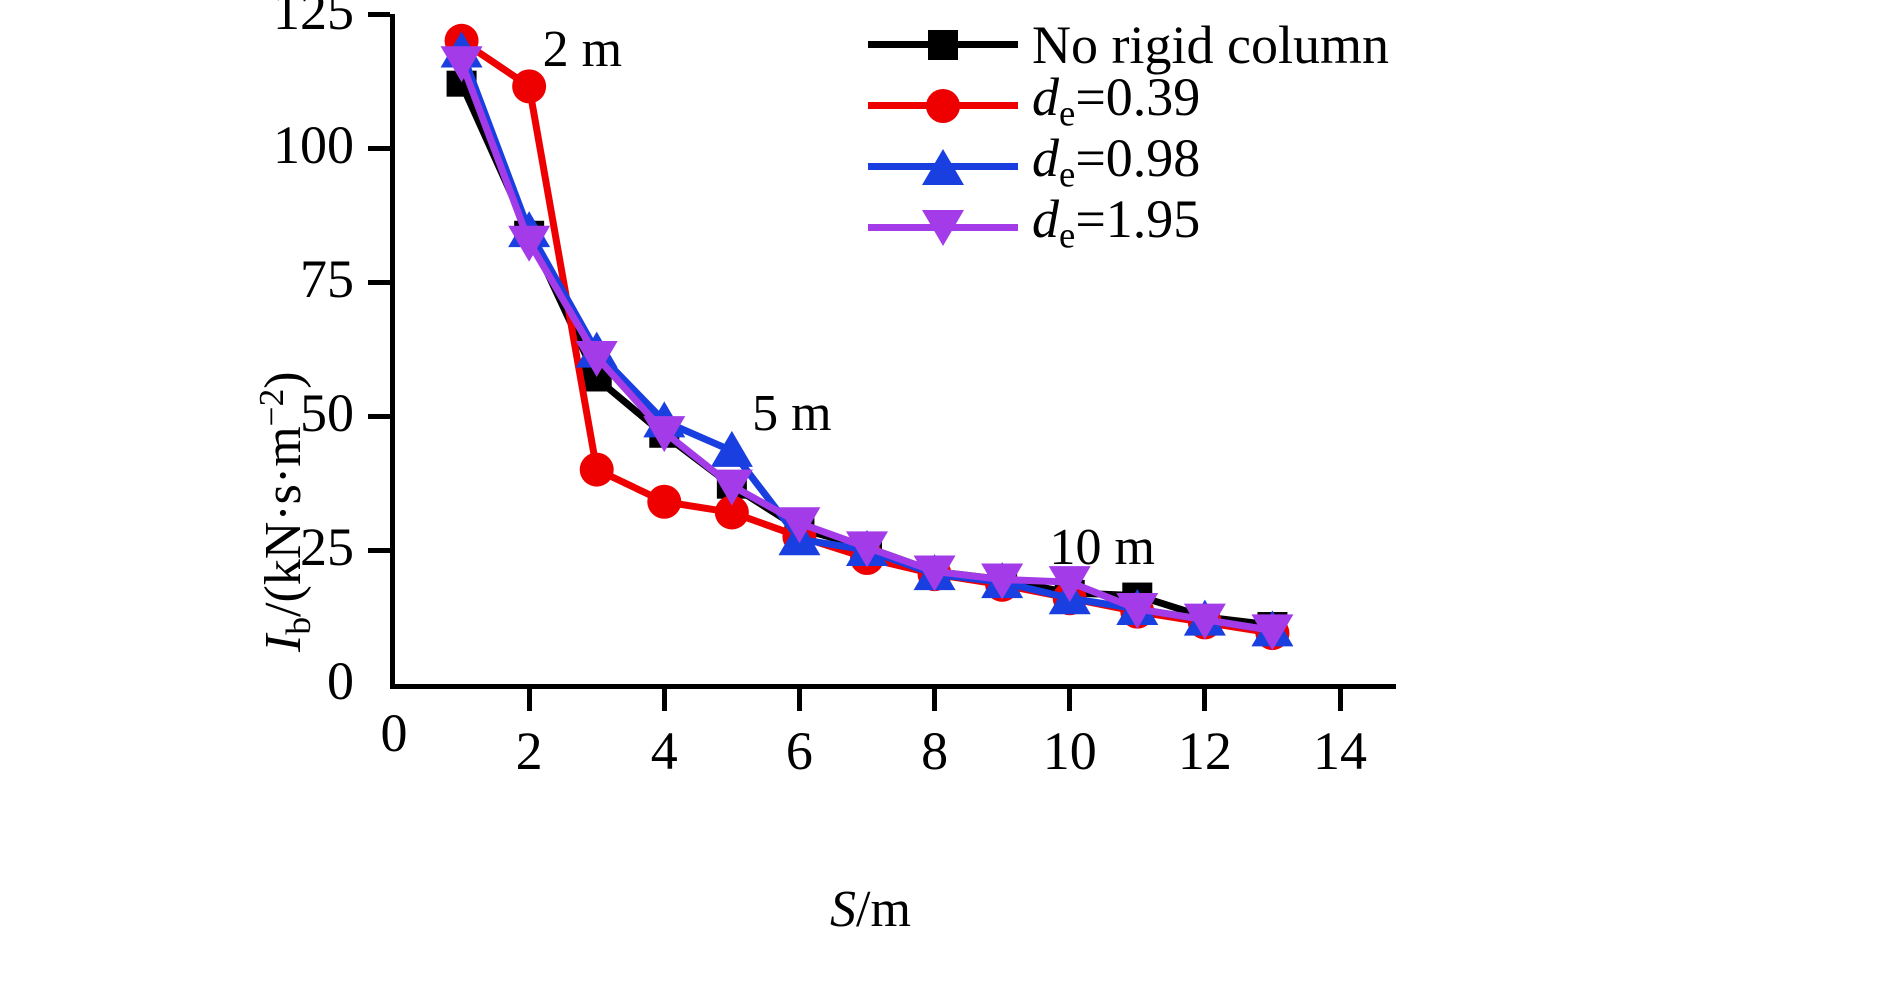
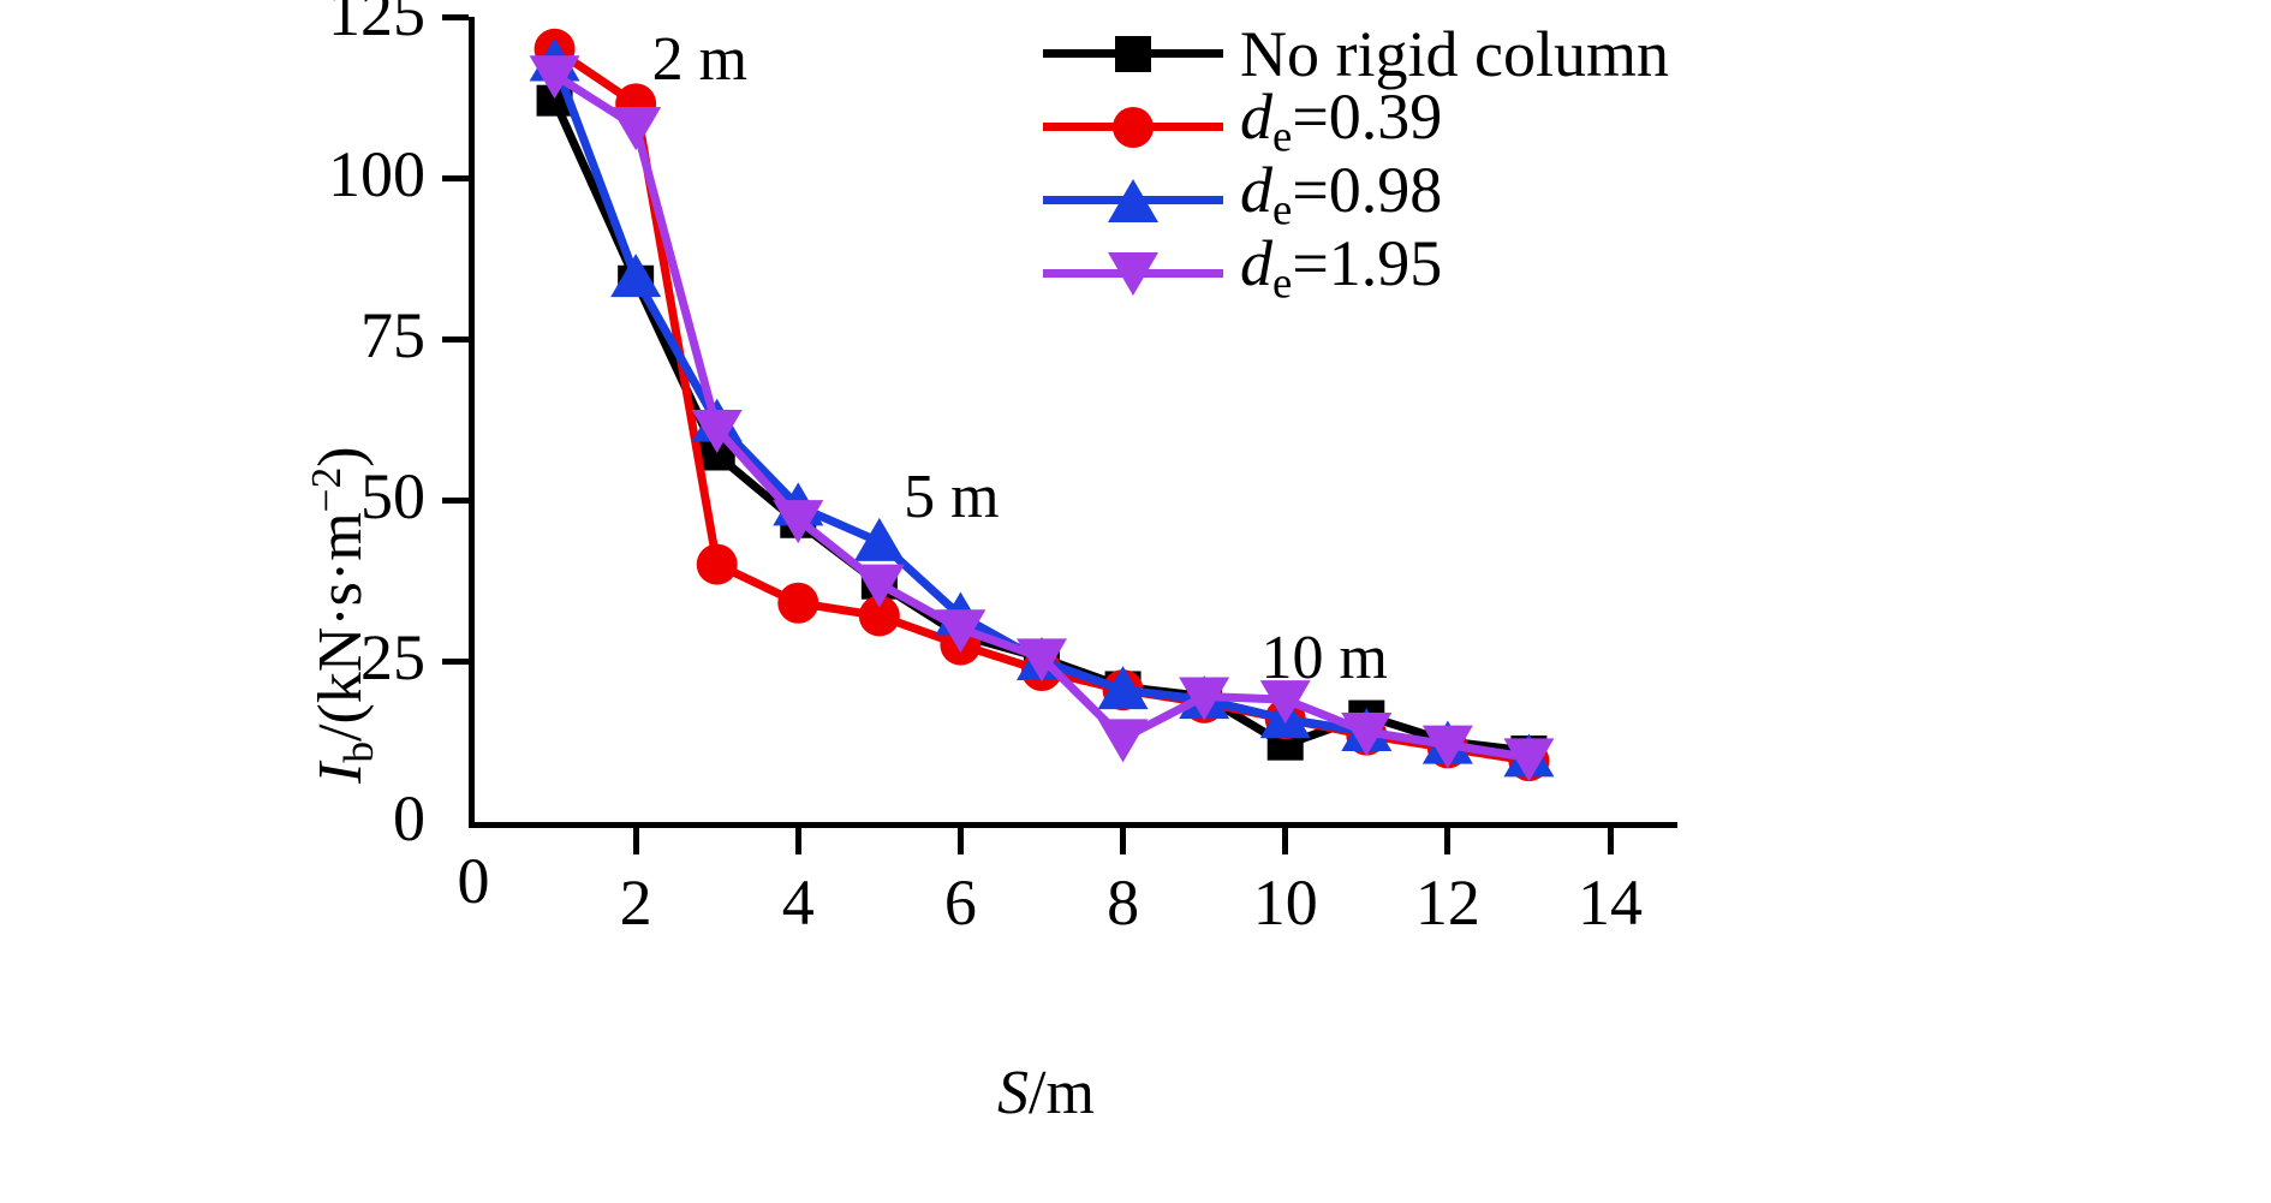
de=1.95/2: 82 -> 108
de=0.98/6: 27 -> 32
de=1.95/8: 21 -> 13
No rigid column/10: 17 -> 12
